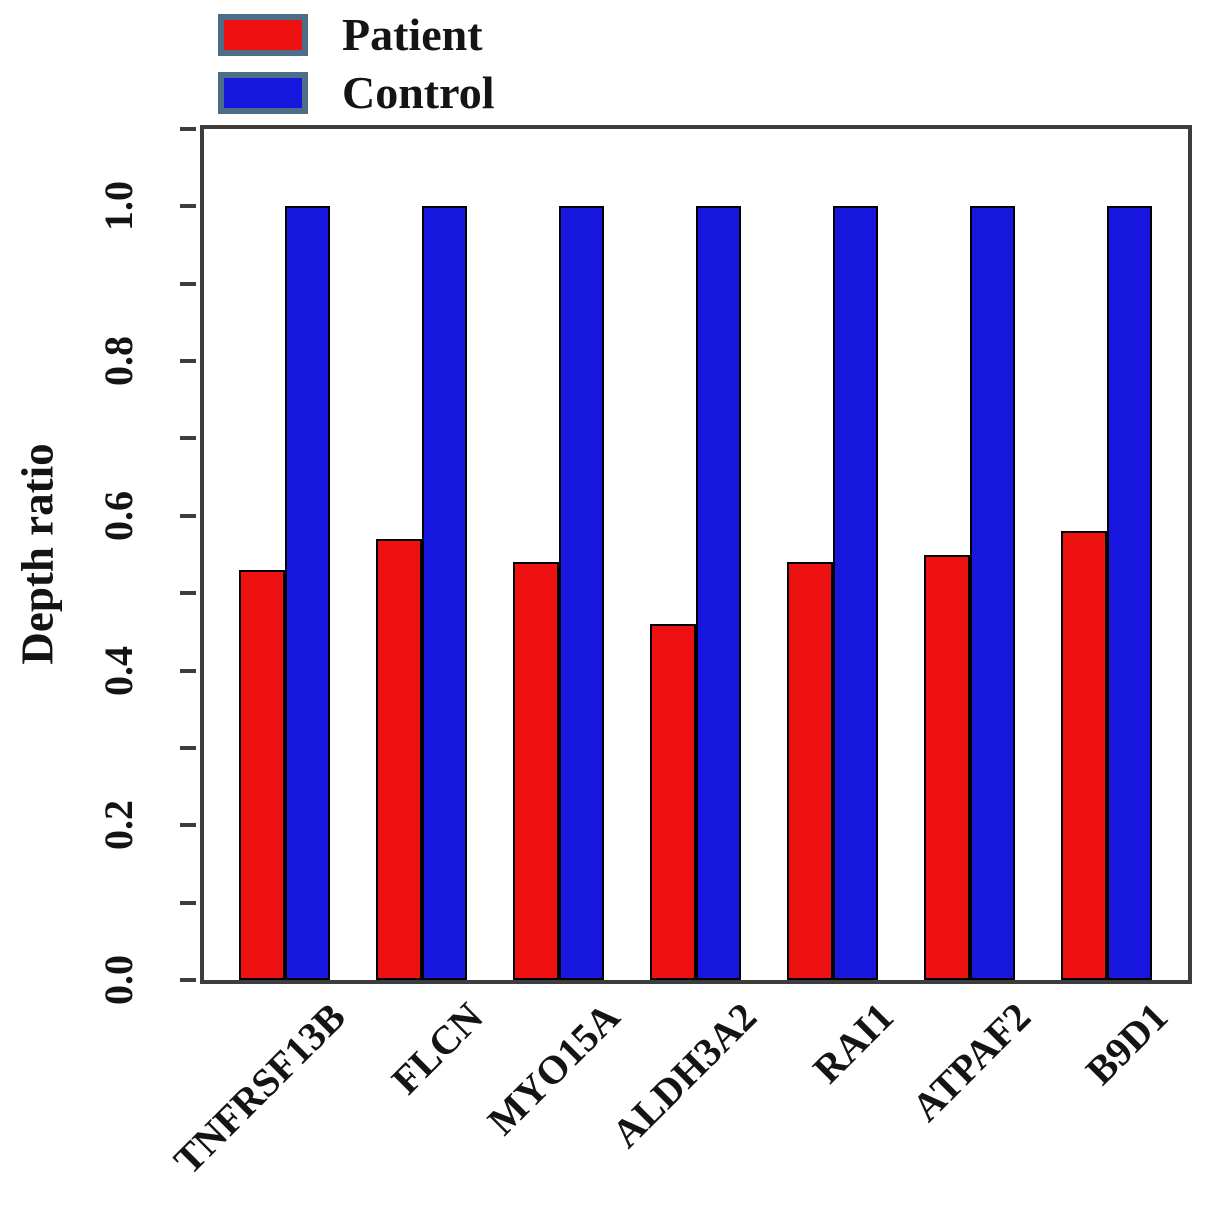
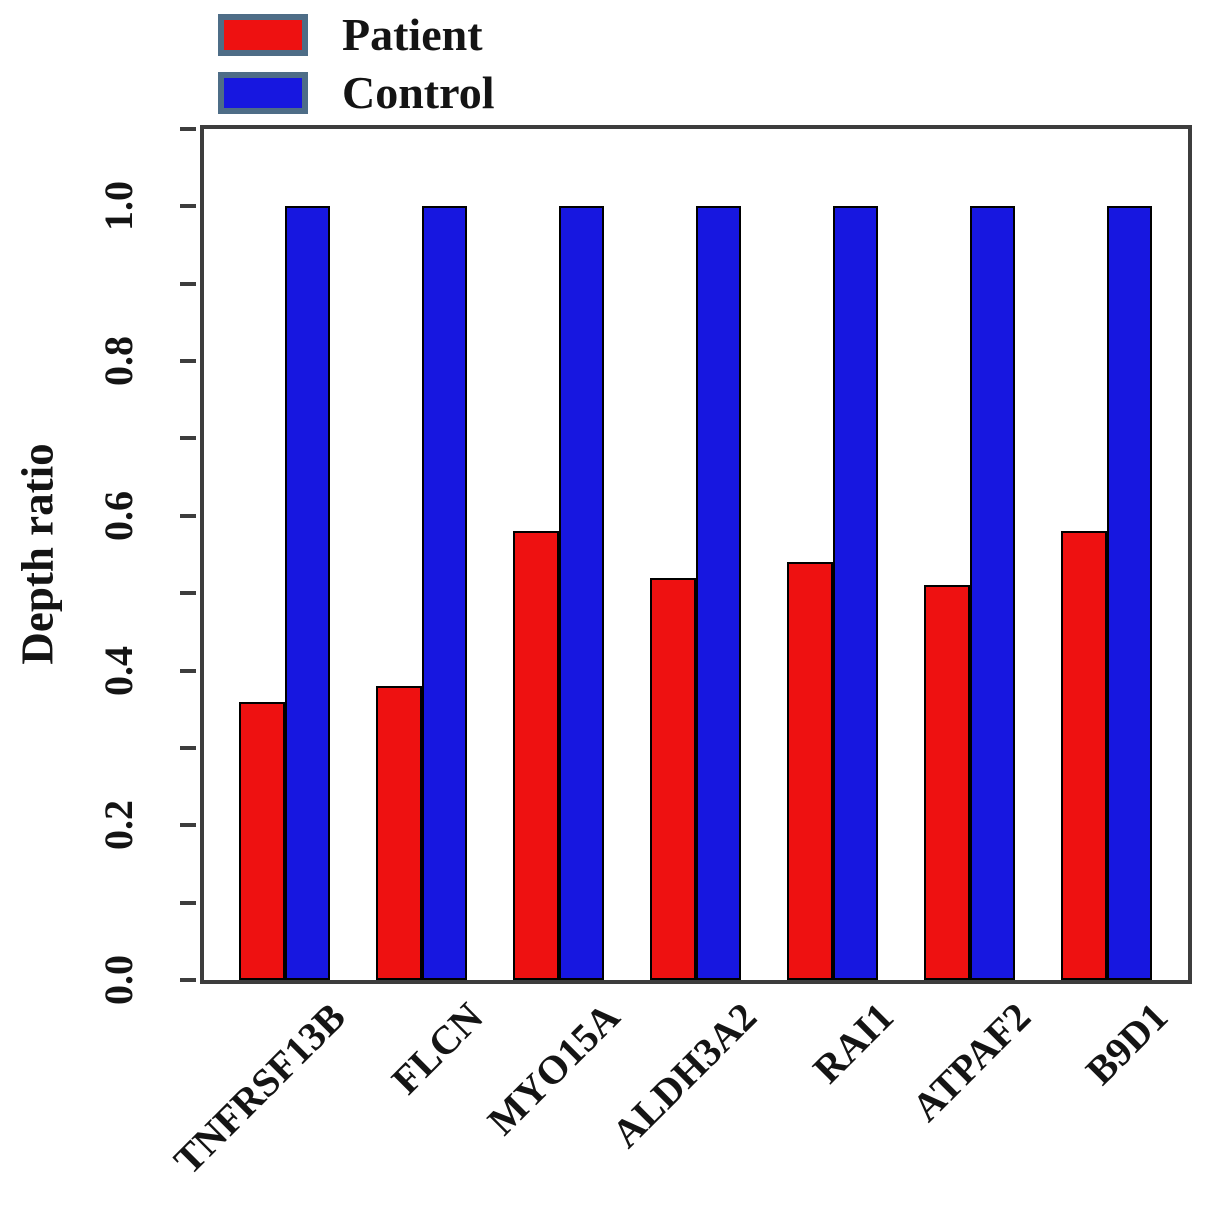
Patient/TNFRSF13B: 0.53 -> 0.36
Patient/FLCN: 0.57 -> 0.38
Patient/MYO15A: 0.54 -> 0.58
Patient/ALDH3A2: 0.46 -> 0.52
Patient/ATPAF2: 0.55 -> 0.51
